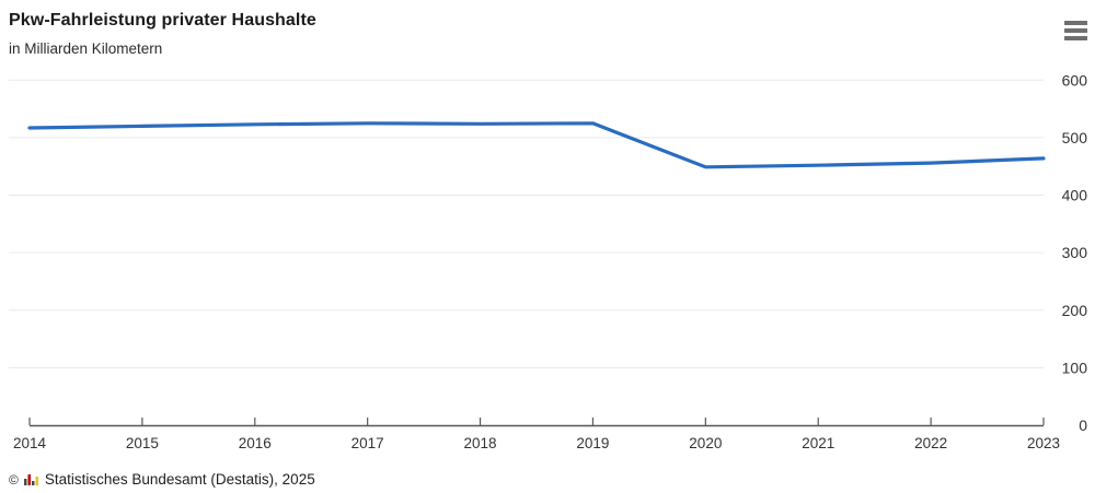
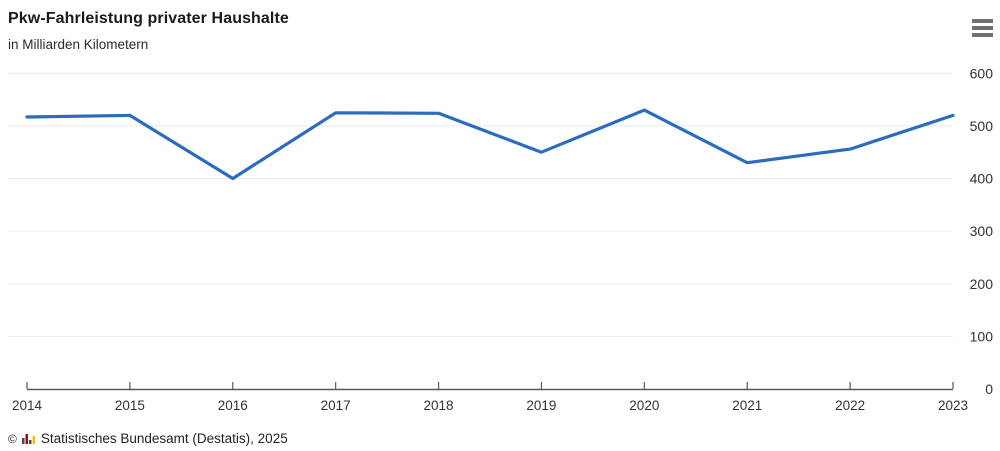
2016: 520 -> 400
2019: 520 -> 450
2020: 450 -> 530
2021: 450 -> 430
2023: 460 -> 520
